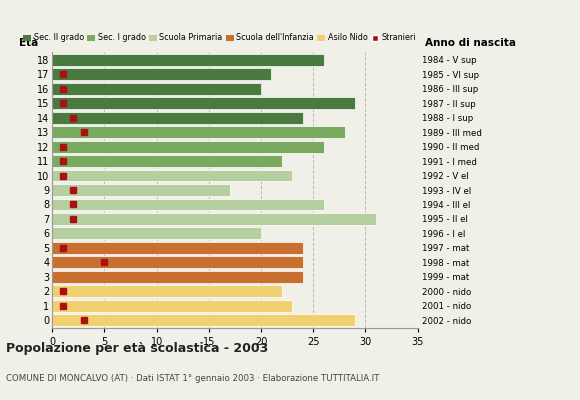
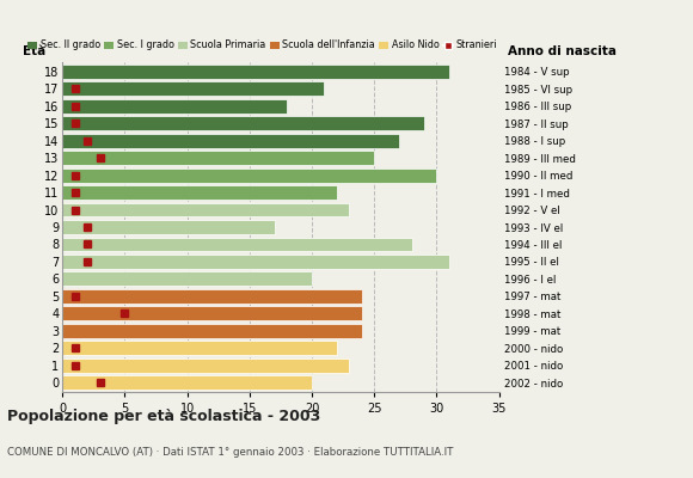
18: 26 -> 31
16: 20 -> 18
14: 24 -> 27
13: 28 -> 25
12: 26 -> 30
8: 26 -> 28
0: 29 -> 20
